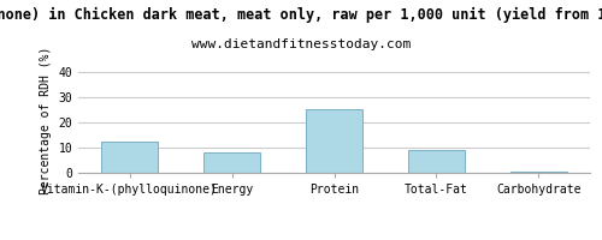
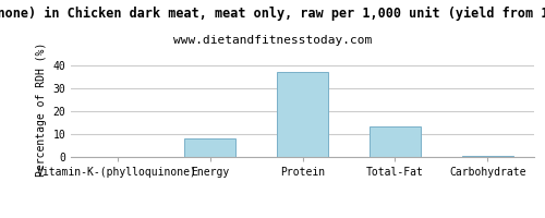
Vitamin-K-(phylloquinone): 12.5 -> 0.2
Protein: 25.5 -> 37.0
Total-Fat: 9.0 -> 13.2
